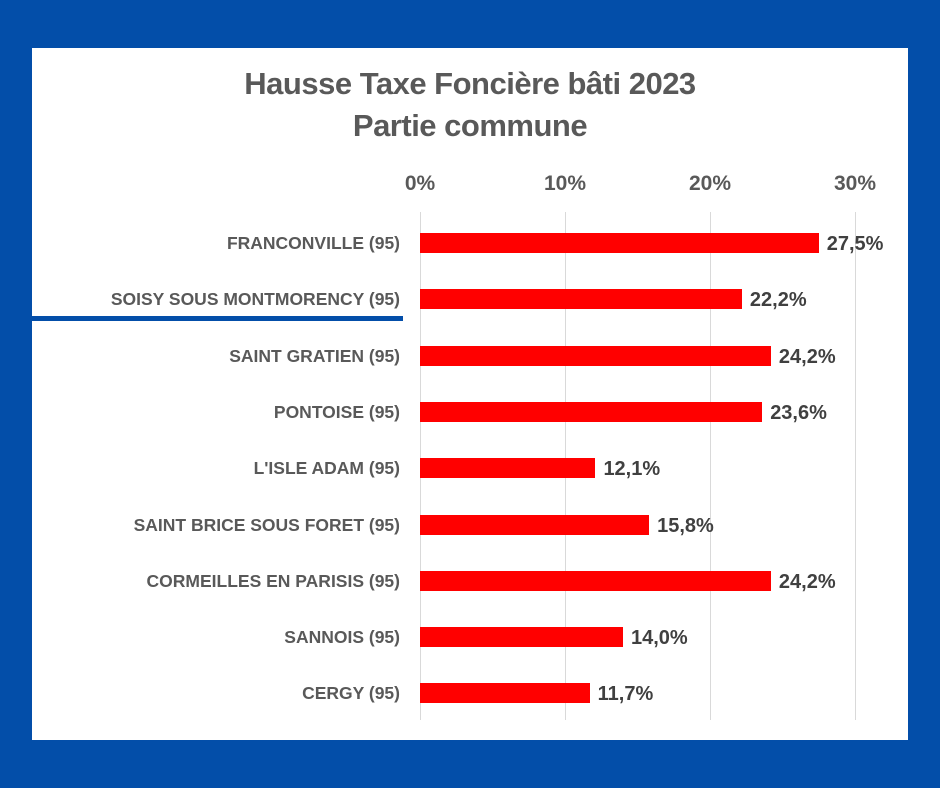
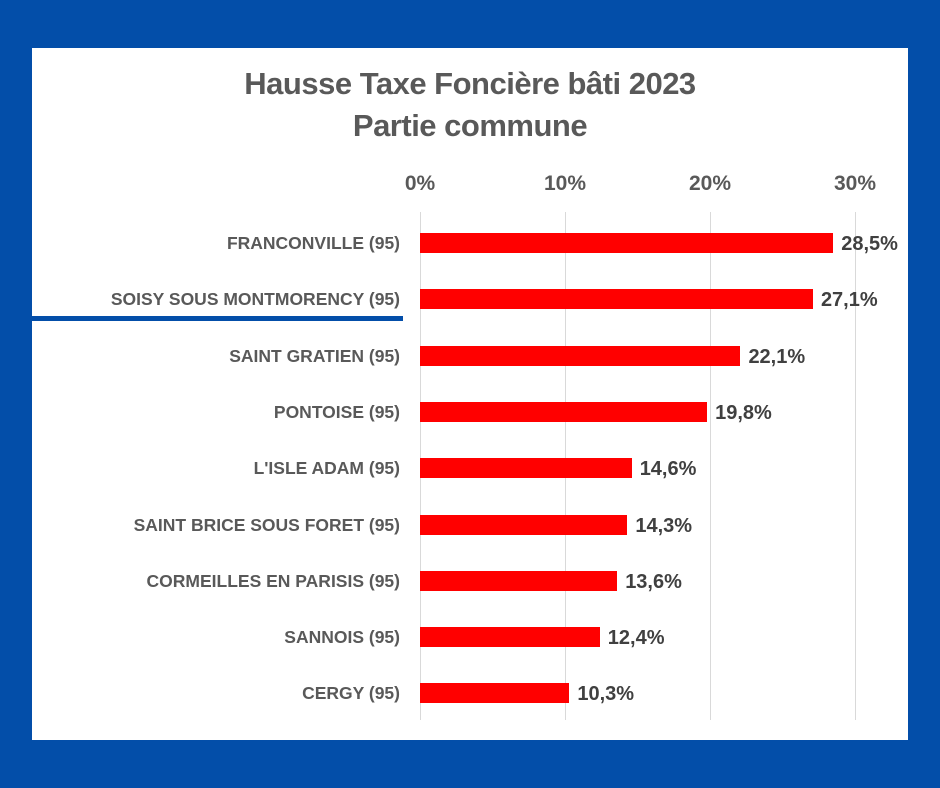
FRANCONVILLE (95): 27,5% -> 28,5%
SOISY SOUS MONTMORENCY (95): 22,2% -> 27,1%
SAINT GRATIEN (95): 24,2% -> 22,1%
PONTOISE (95): 23,6% -> 19,8%
L'ISLE ADAM (95): 12,1% -> 14,6%
SAINT BRICE SOUS FORET (95): 15,8% -> 14,3%
CORMEILLES EN PARISIS (95): 24,2% -> 13,6%
SANNOIS (95): 14,0% -> 12,4%
CERGY (95): 11,7% -> 10,3%
